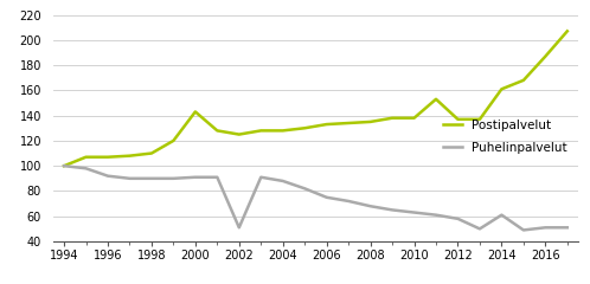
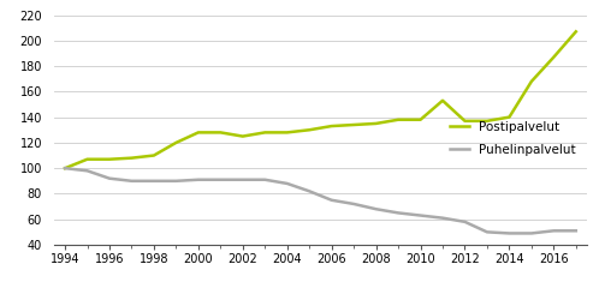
Postipalvelut/2000: 143 -> 128
Puhelinpalvelut/2002: 51 -> 91
Postipalvelut/2014: 161 -> 140
Puhelinpalvelut/2014: 61 -> 49
